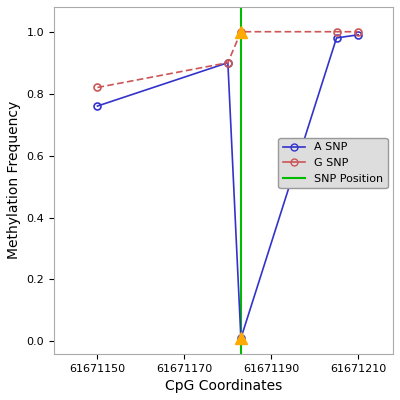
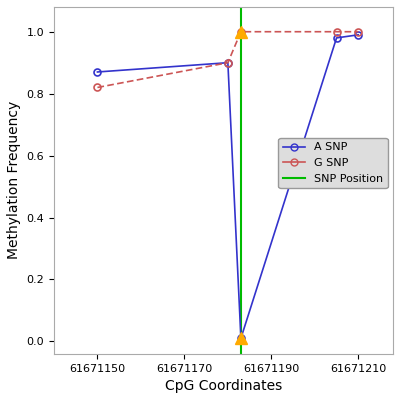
A SNP/61671150: 0.76 -> 0.87
